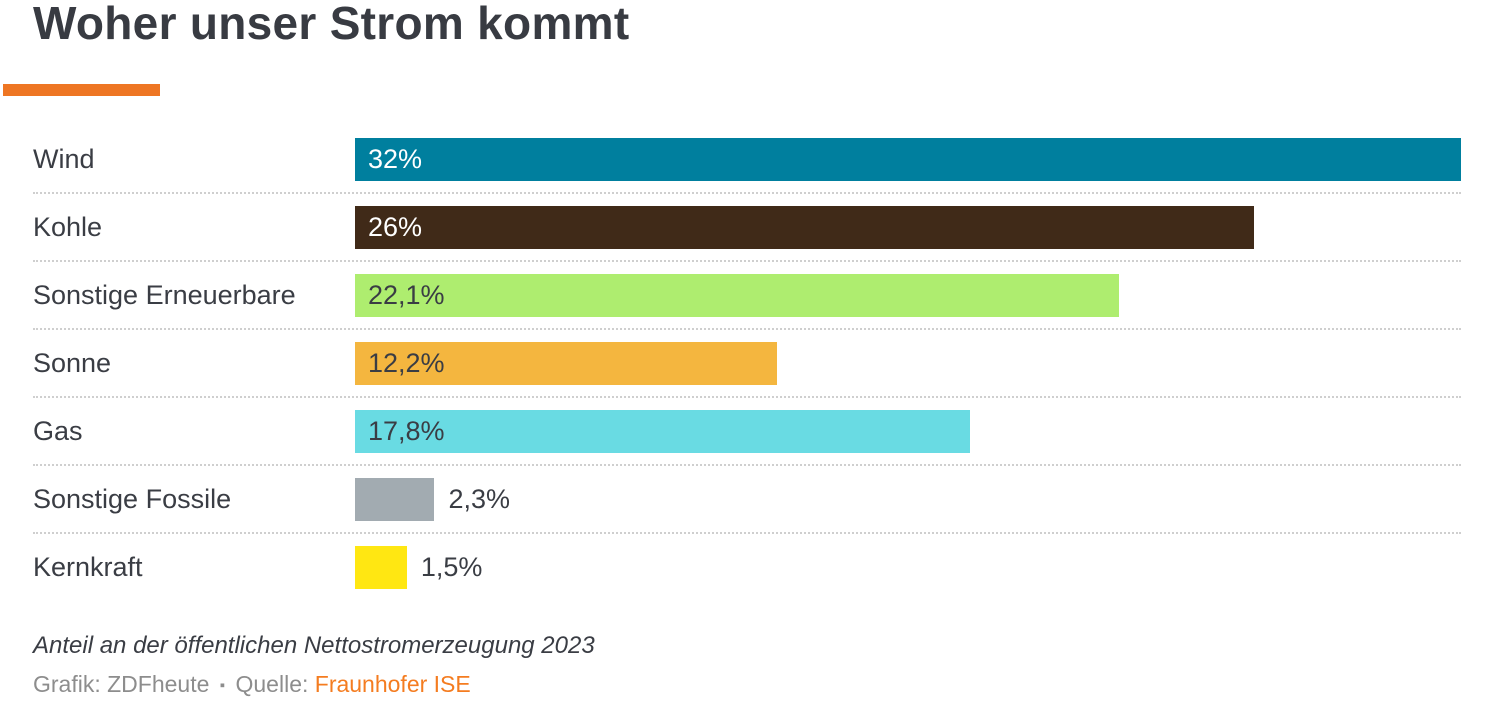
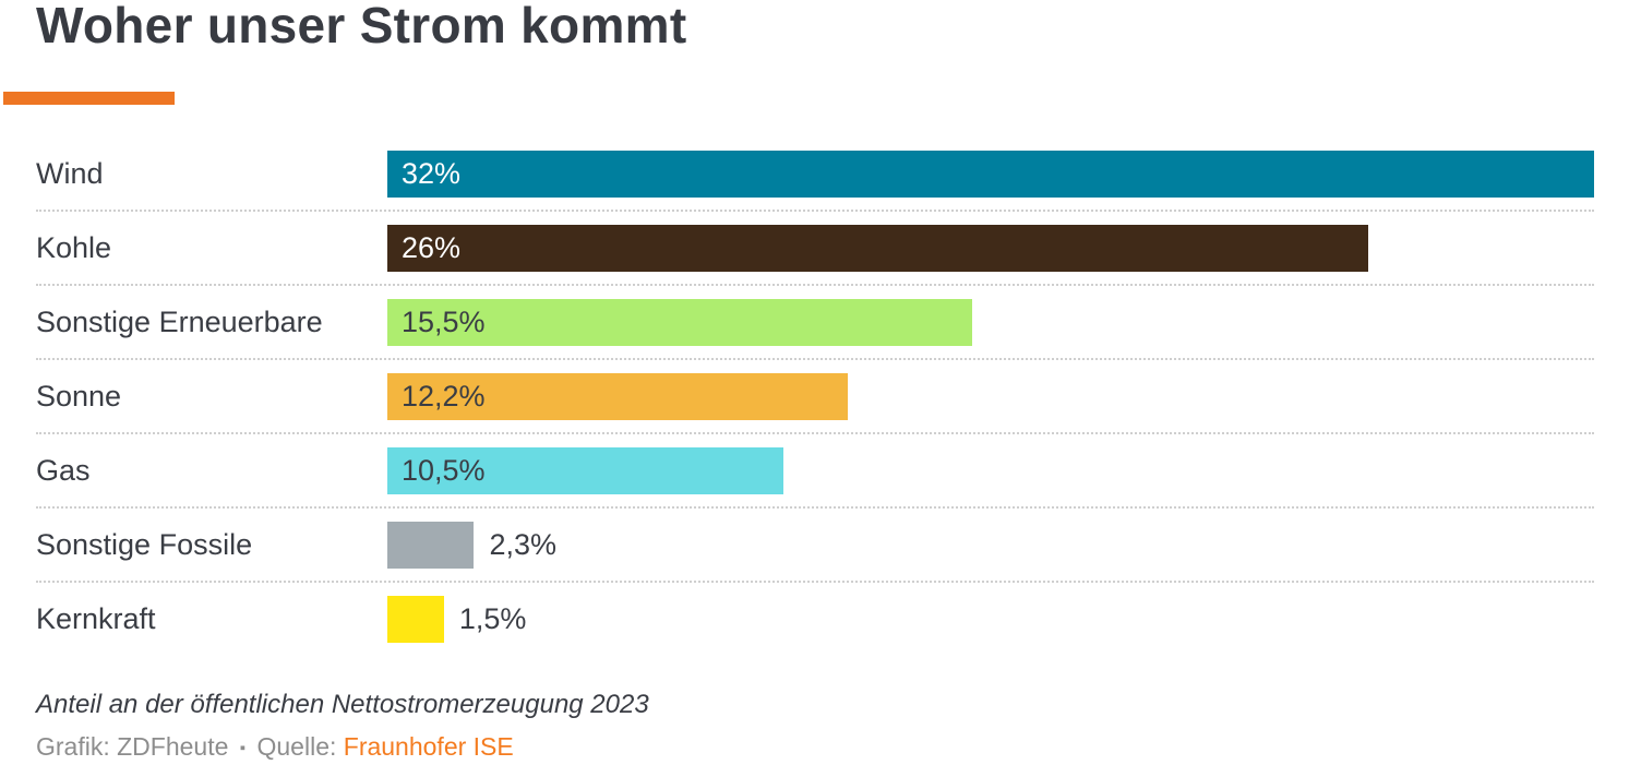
Sonstige Erneuerbare: 22,1% -> 15,5%
Gas: 17,8% -> 10,5%
